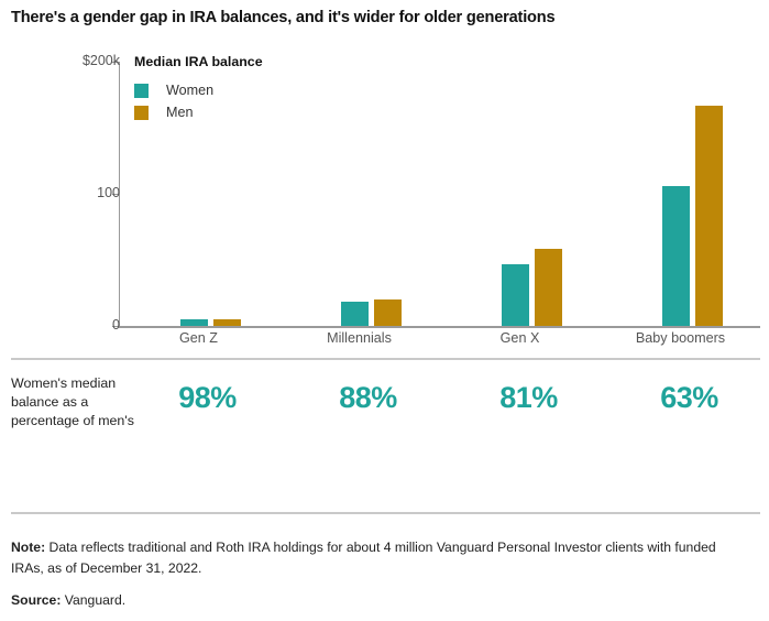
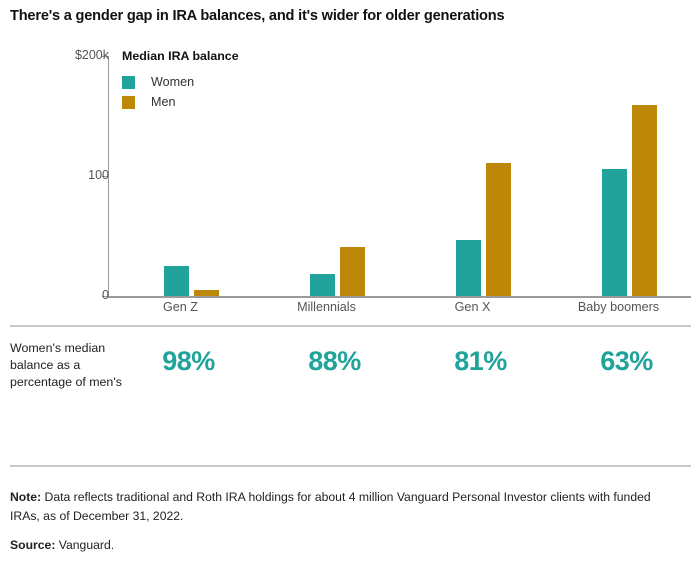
Women/Gen Z: $5k -> $25k
Men/Millennials: $20k -> $41k
Men/Gen X: $58k -> $111k
Men/Baby boomers: $167k -> $159k
